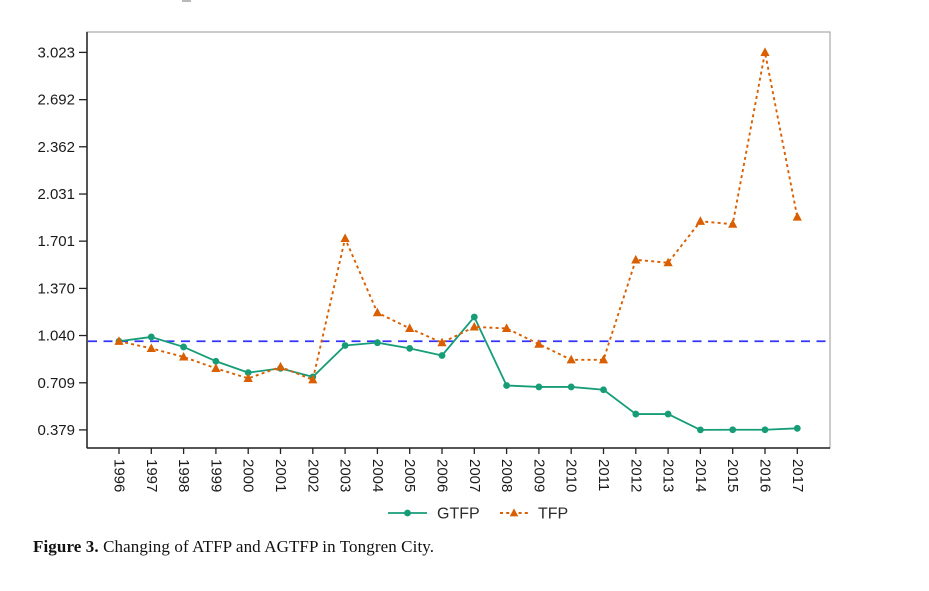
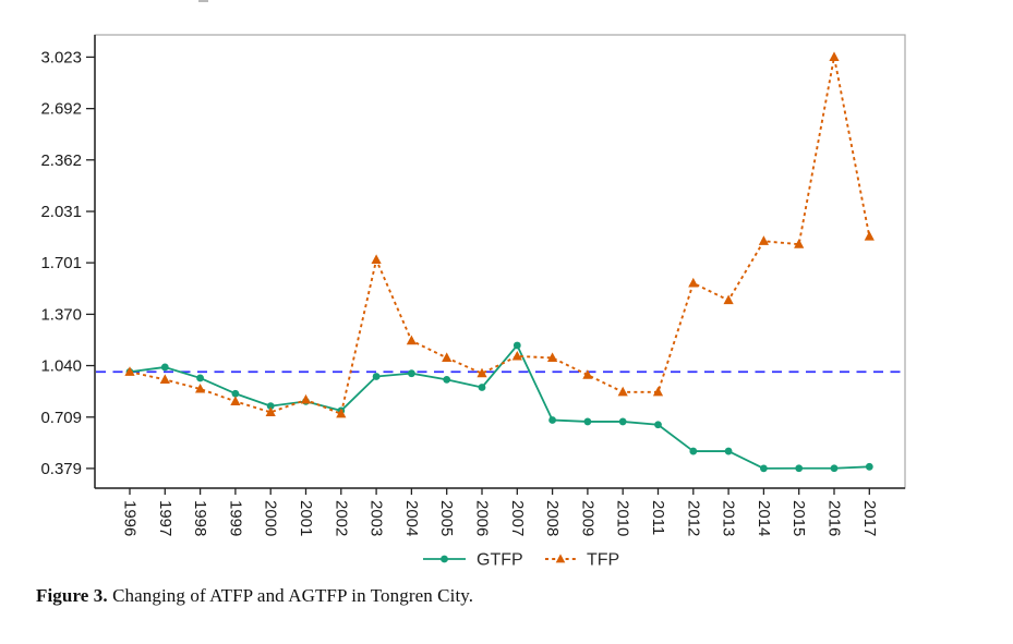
TFP/2013: 1.55 -> 1.46
